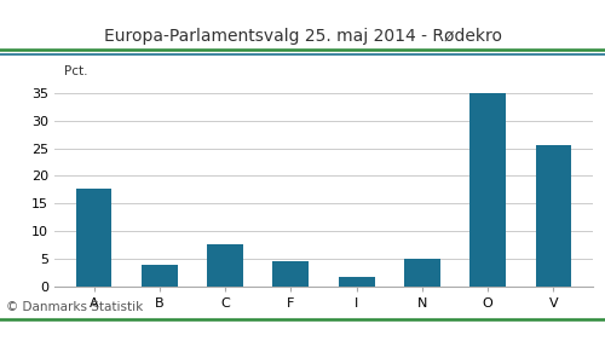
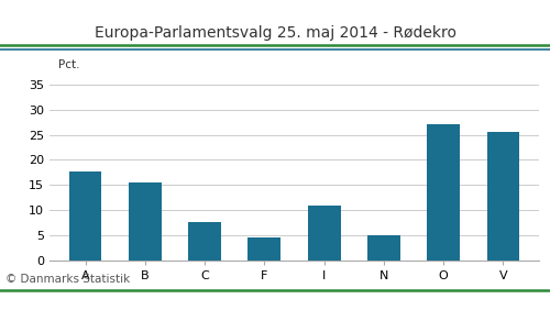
B: 3.9 -> 15.5
I: 1.8 -> 11.0
O: 35.0 -> 27.0
